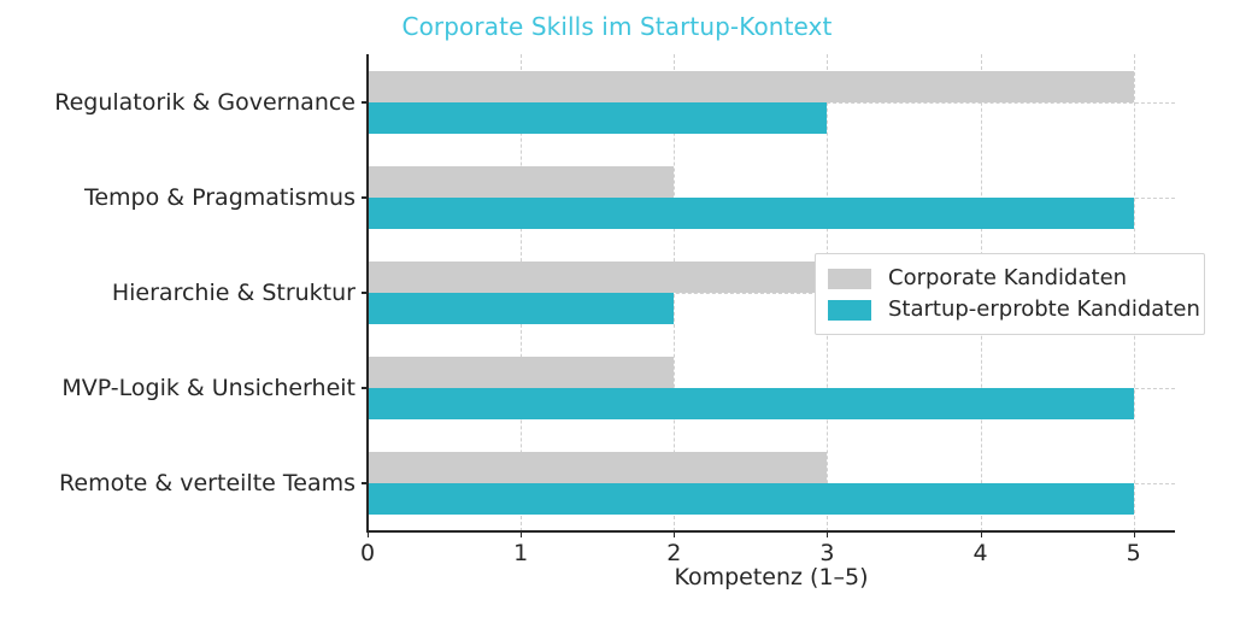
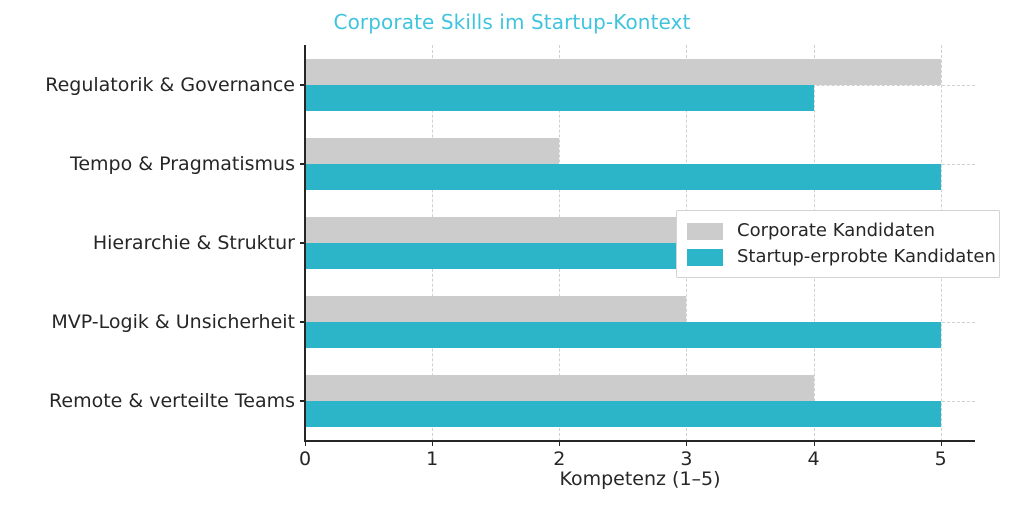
Startup-erprobte Kandidaten/Regulatorik & Governance: 3 -> 4
Corporate Kandidaten/Hierarchie & Struktur: 3 -> 5
Startup-erprobte Kandidaten/Hierarchie & Struktur: 2 -> 4
Corporate Kandidaten/MVP-Logik & Unsicherheit: 2 -> 3
Corporate Kandidaten/Remote & verteilte Teams: 3 -> 4
